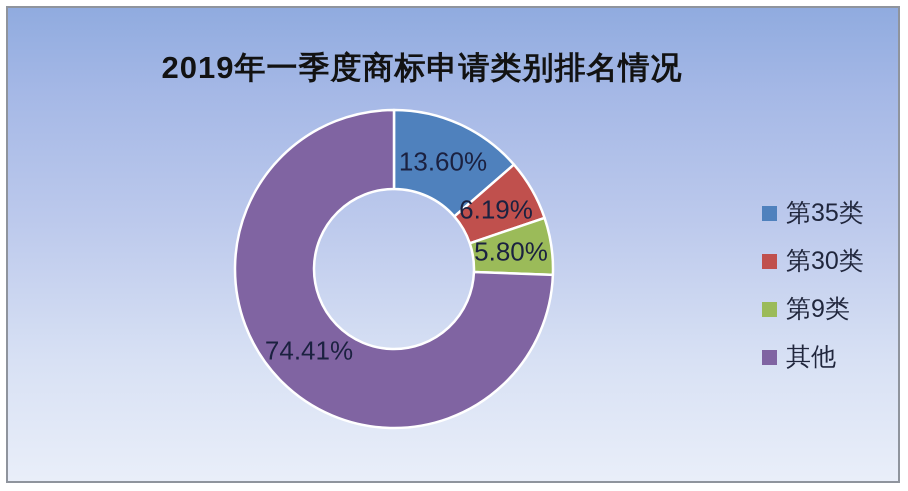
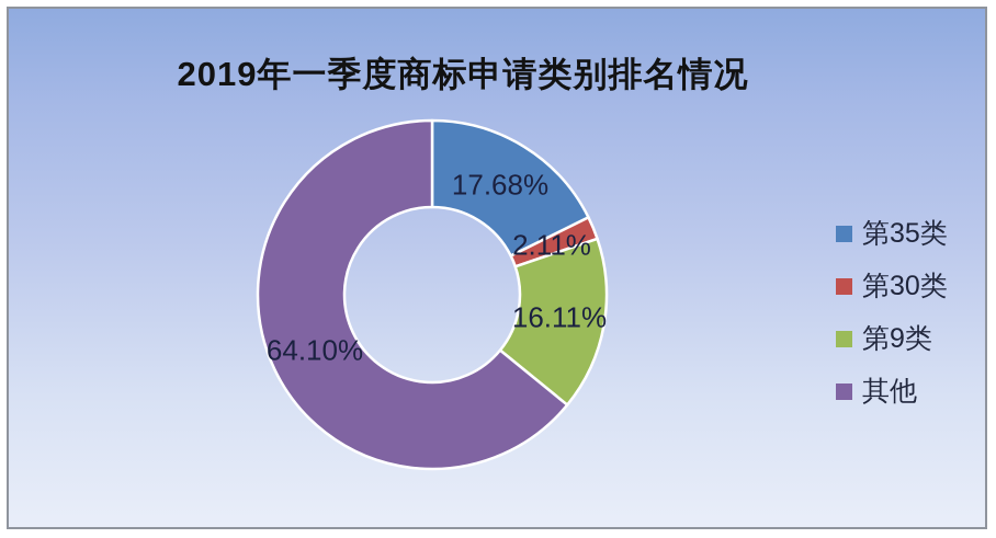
第35类: 13.60% -> 17.68%
第30类: 6.19% -> 2.11%
第9类: 5.80% -> 16.11%
其他: 74.41% -> 64.10%
